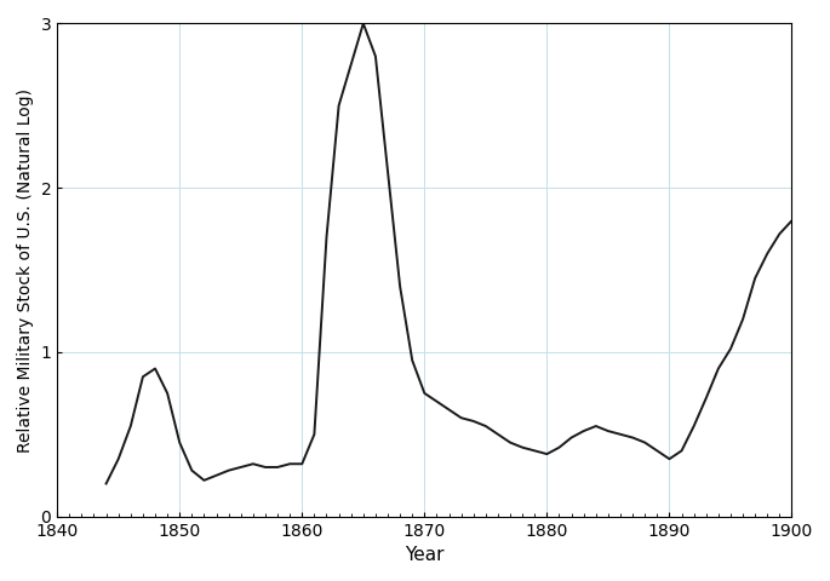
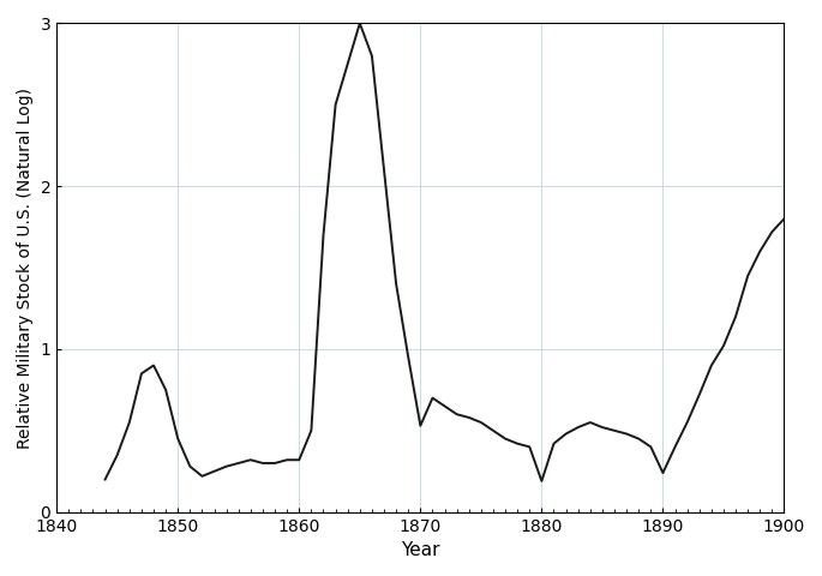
1870: 0.75 -> 0.53
1880: 0.38 -> 0.19
1890: 0.35 -> 0.24
